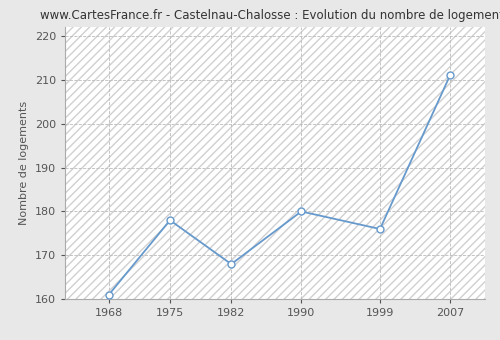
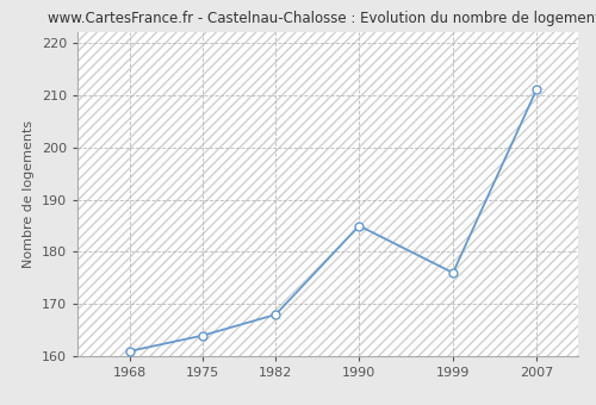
1975: 178 -> 164
1990: 180 -> 185
